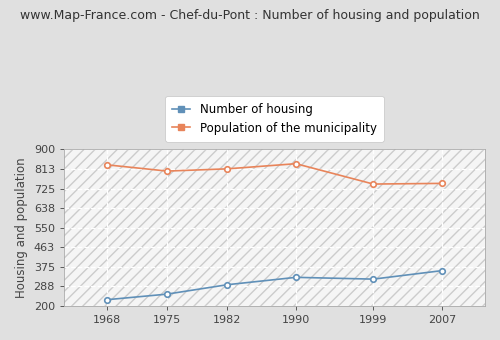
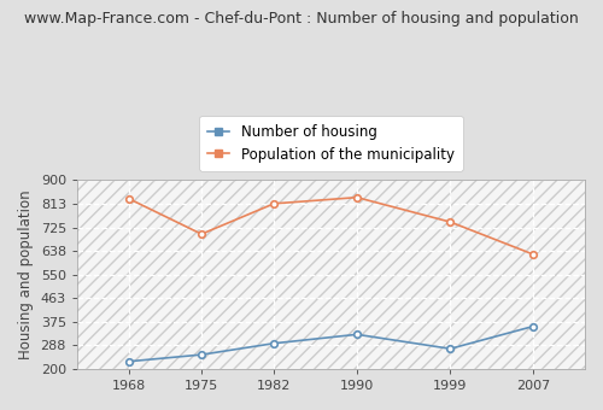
Population of the municipality/1975: 803 -> 700
Number of housing/1999: 320 -> 275
Population of the municipality/2007: 748 -> 625
